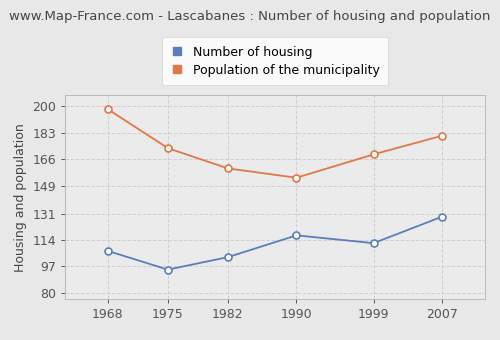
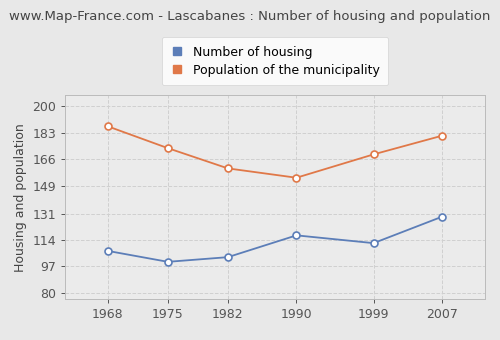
Population of the municipality/1968: 198 -> 187
Number of housing/1975: 95 -> 100
